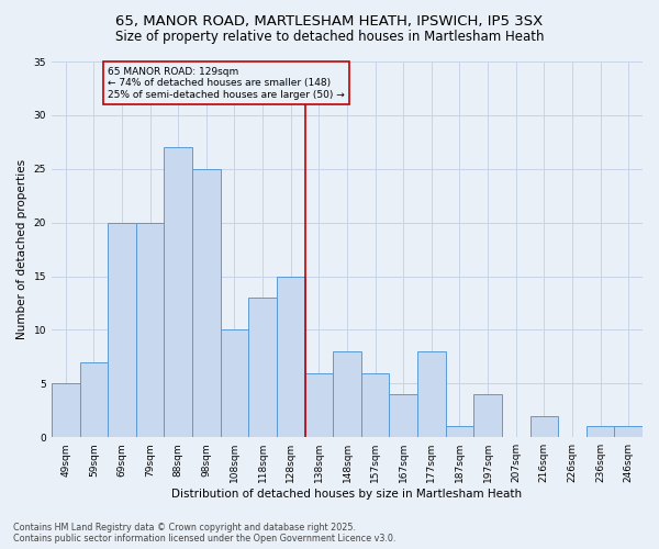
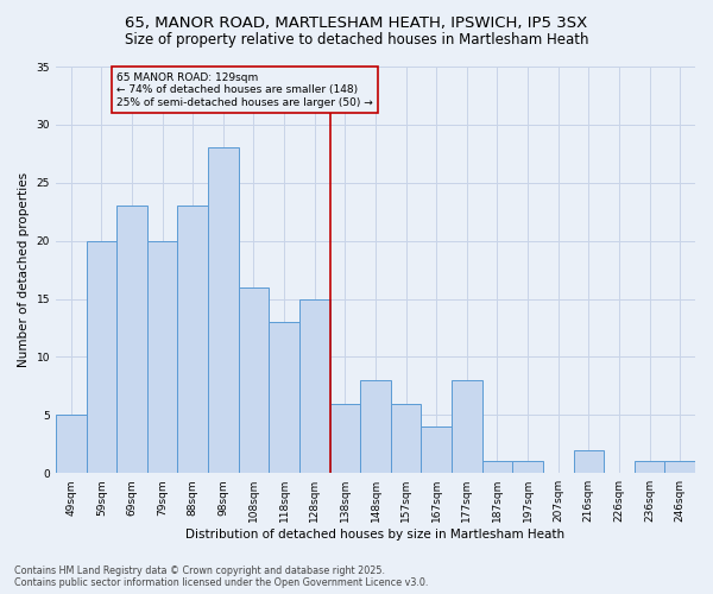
59sqm: 7 -> 20
69sqm: 20 -> 23
88sqm: 27 -> 23
98sqm: 25 -> 28
108sqm: 10 -> 16
197sqm: 4 -> 1
